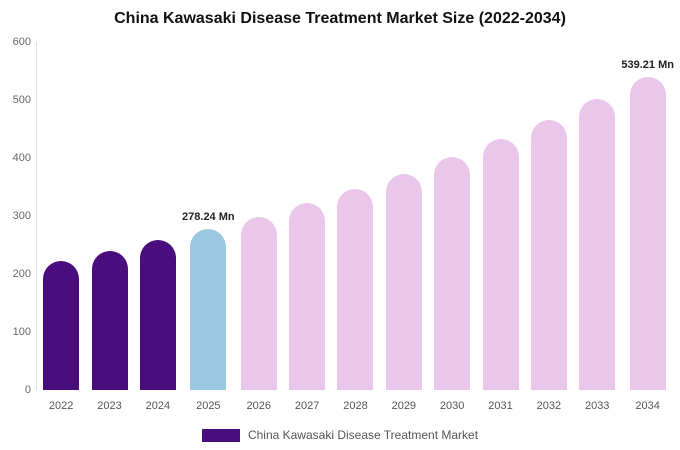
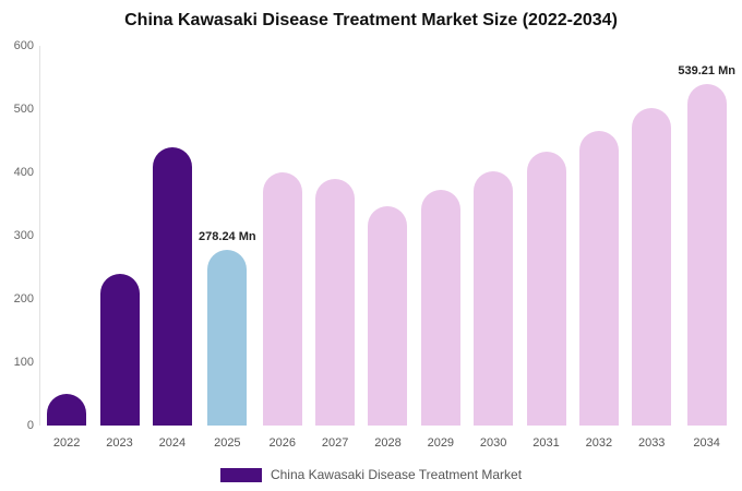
2022: 220 -> 50
2024: 260 -> 440
2026: 300 -> 400
2027: 320 -> 390
